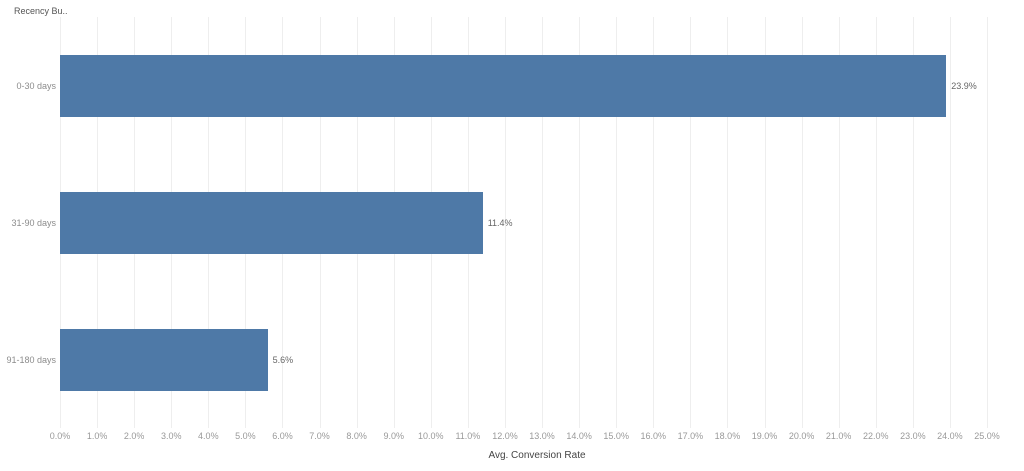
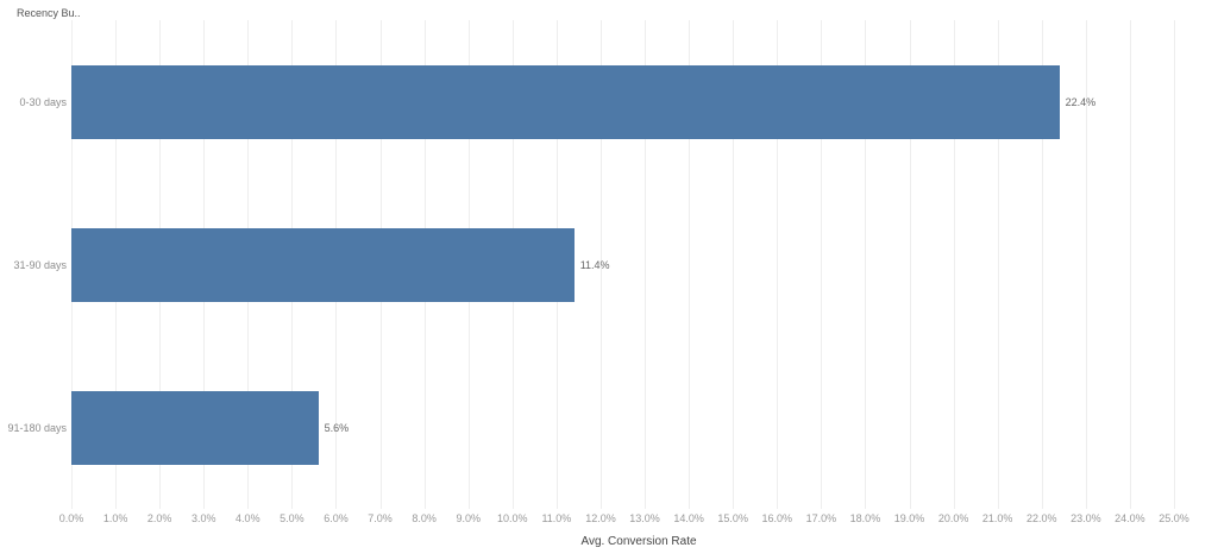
0-30 days: 23.9% -> 22.4%
